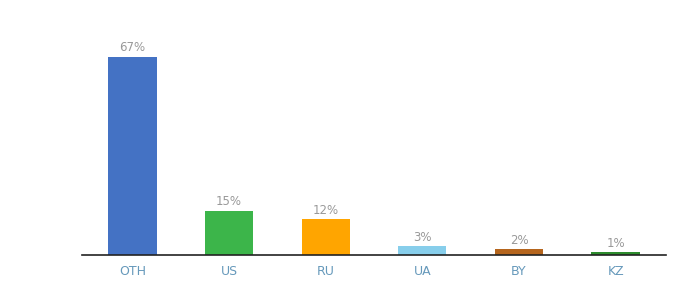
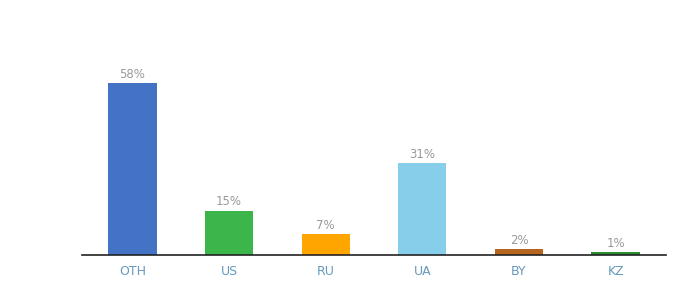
OTH: 67% -> 58%
RU: 12% -> 7%
UA: 3% -> 31%
